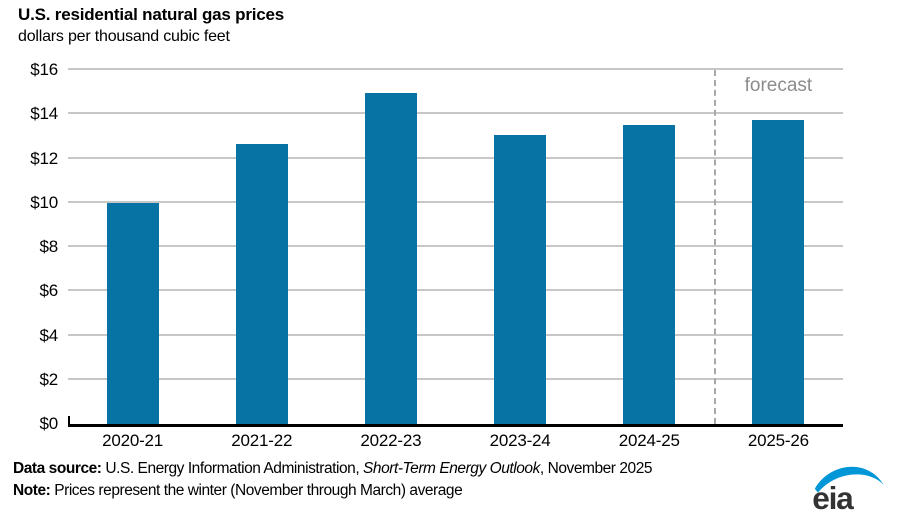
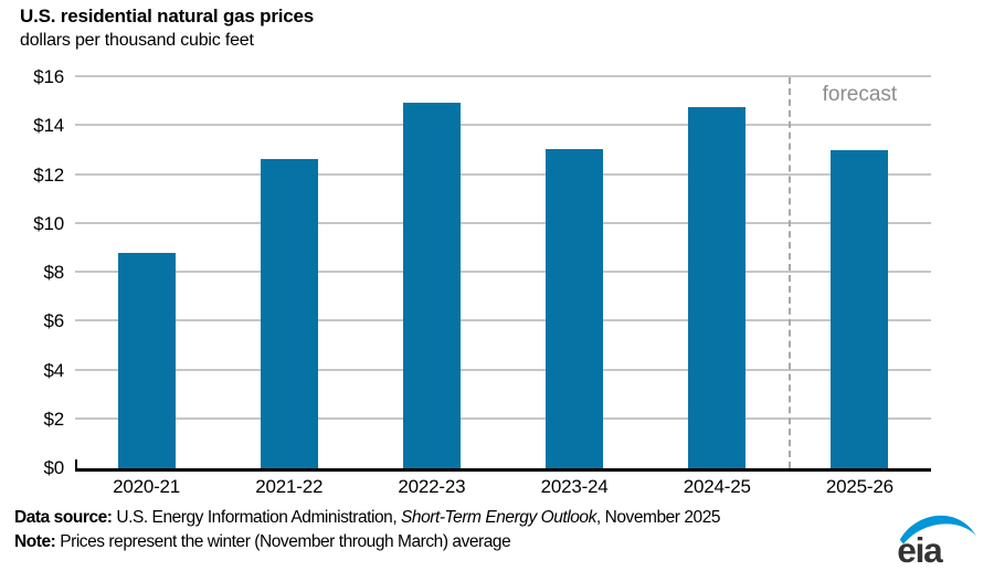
2020-21: $10.0 -> $8.8
2024-25: $13.5 -> $14.8
2025-26: $13.8 -> $13.0
